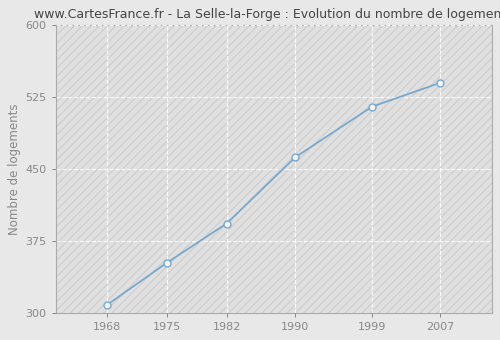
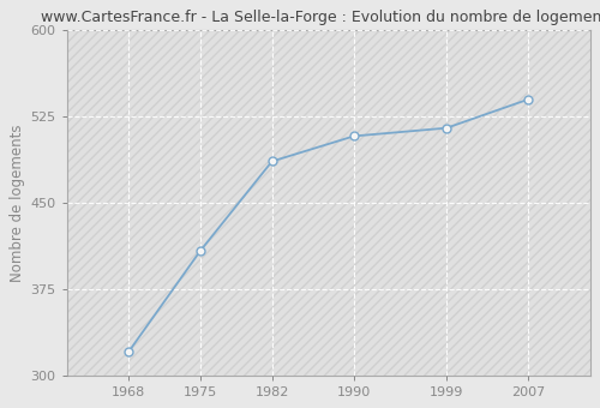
1968: 308 -> 320
1975: 352 -> 408
1982: 393 -> 486
1990: 462 -> 508
